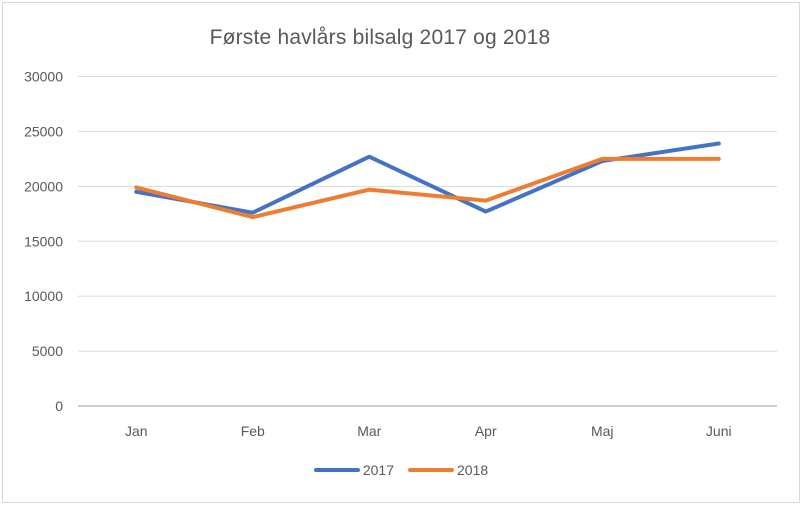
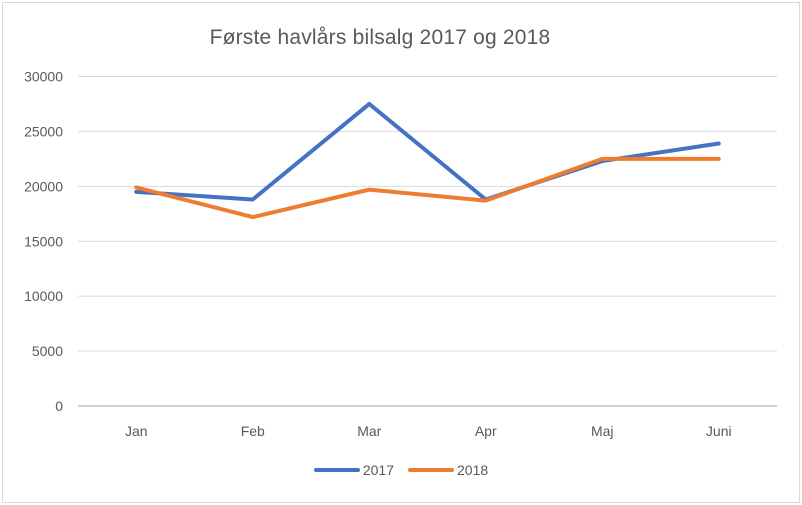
2017/Feb: 17600 -> 18800
2017/Mar: 22700 -> 27500
2017/Apr: 17700 -> 18800
